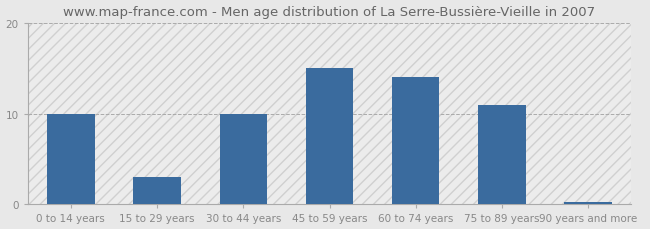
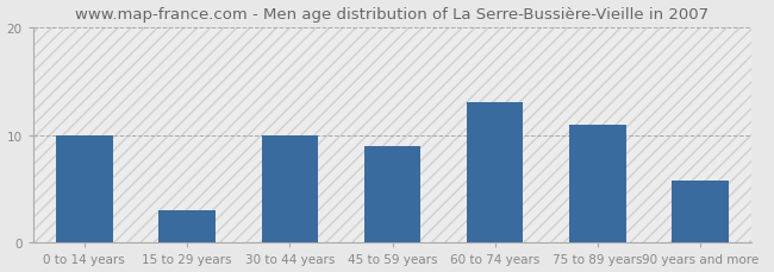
45 to 59 years: 15.0 -> 9.0
60 to 74 years: 14.0 -> 13.0
90 years and more: 0.3 -> 5.8
